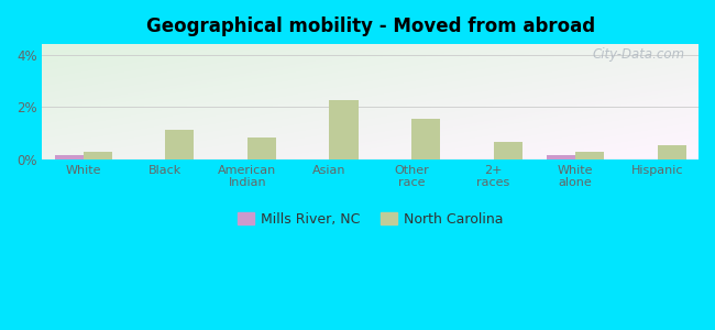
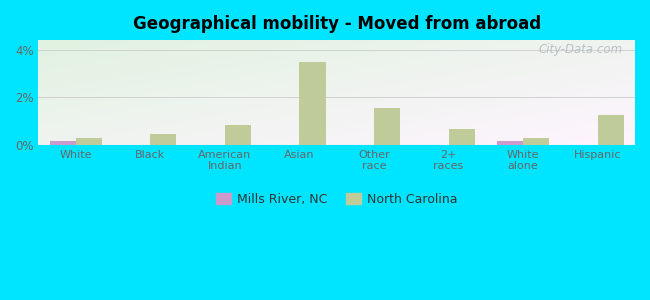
North Carolina/Black: 1.15% -> 0.45%
North Carolina/Asian: 2.25% -> 3.50%
North Carolina/Hispanic: 0.55% -> 1.25%
